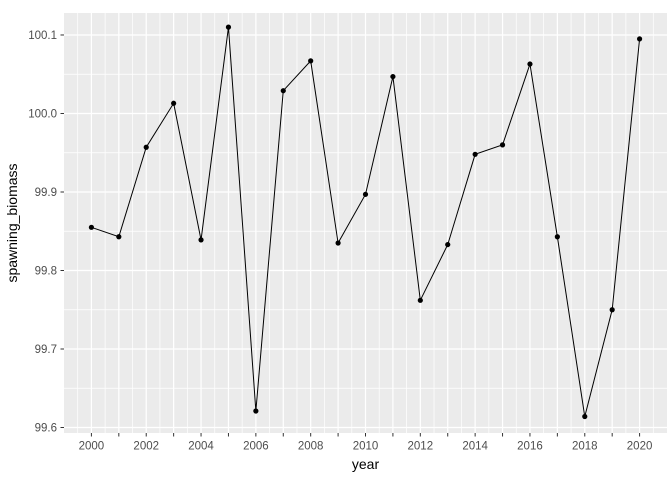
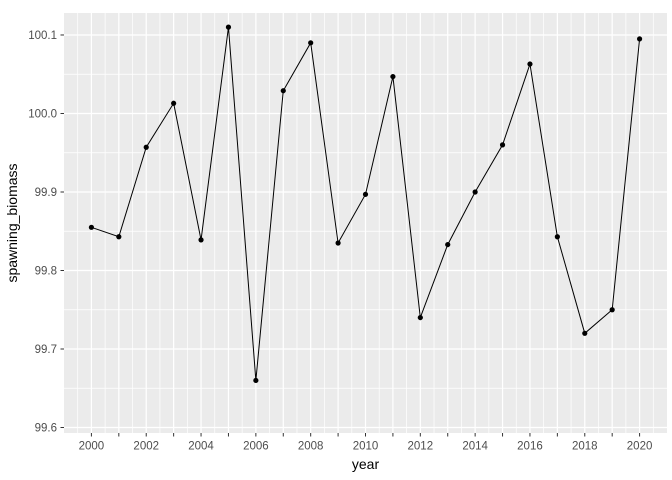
2006: 99.62 -> 99.66
2008: 100.07 -> 100.09
2012: 99.76 -> 99.74
2014: 99.95 -> 99.90
2018: 99.61 -> 99.72
